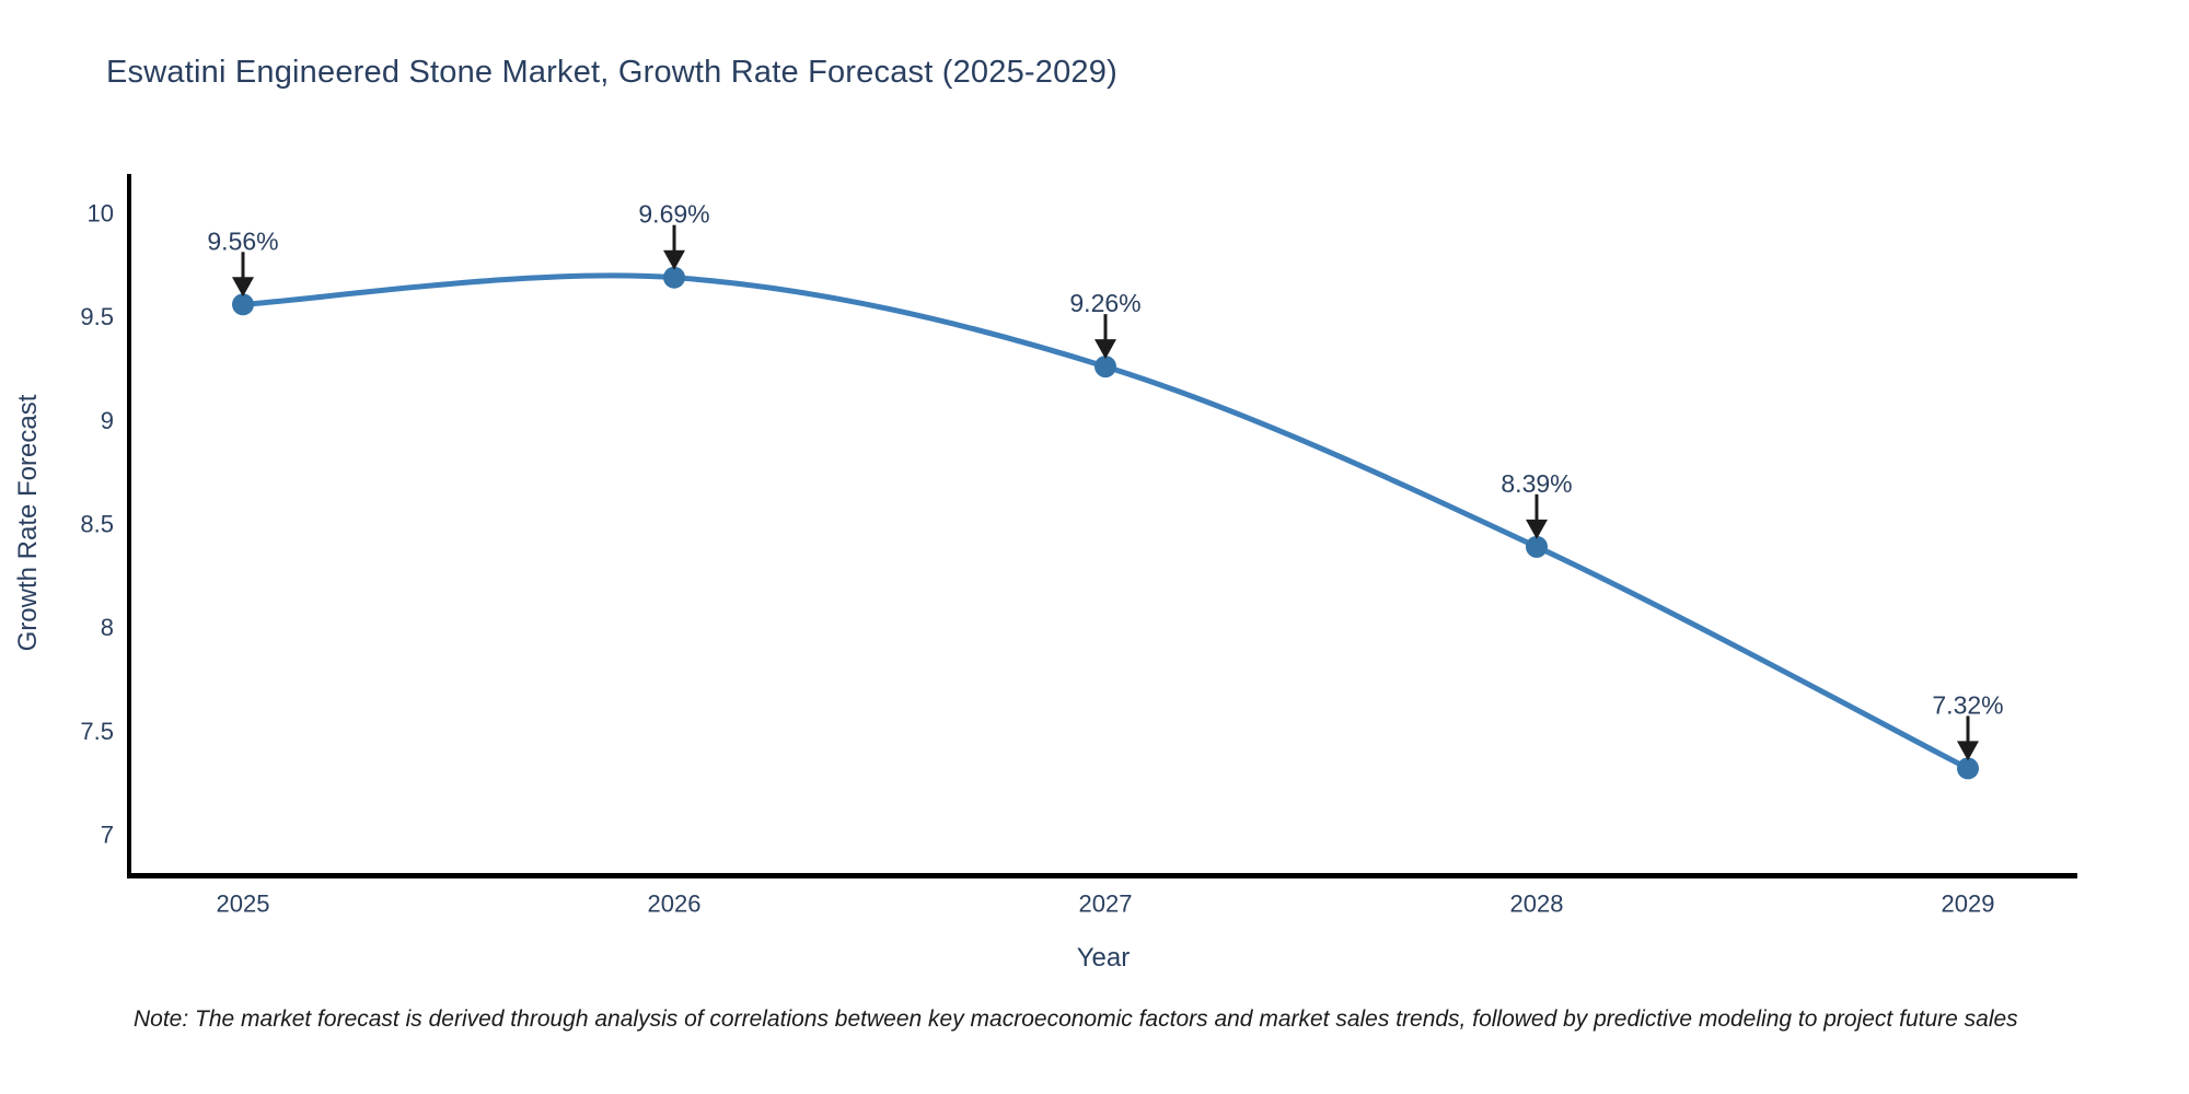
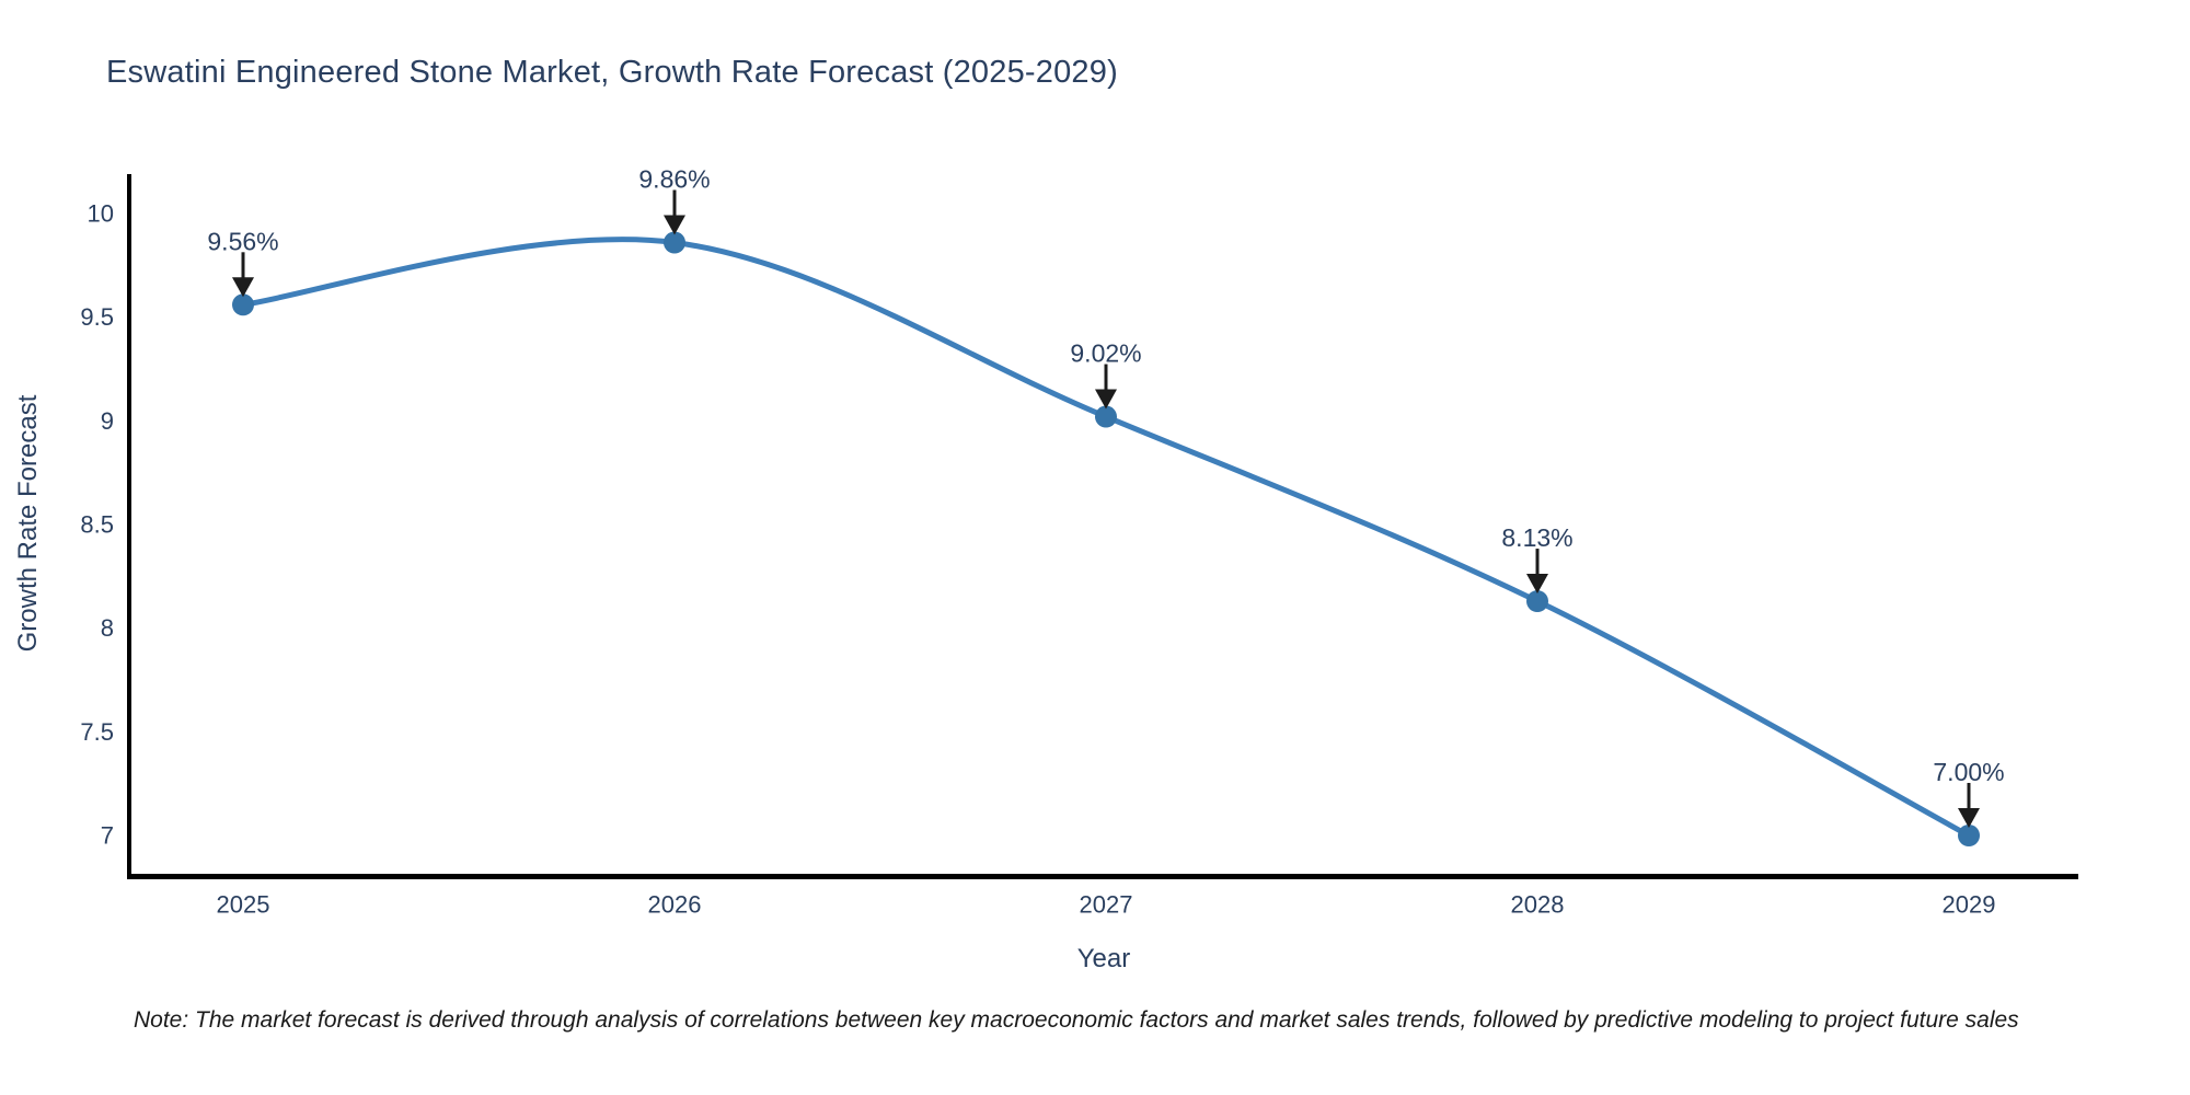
2026: 9.69% -> 9.86%
2027: 9.26% -> 9.02%
2028: 8.39% -> 8.13%
2029: 7.32% -> 7.00%
